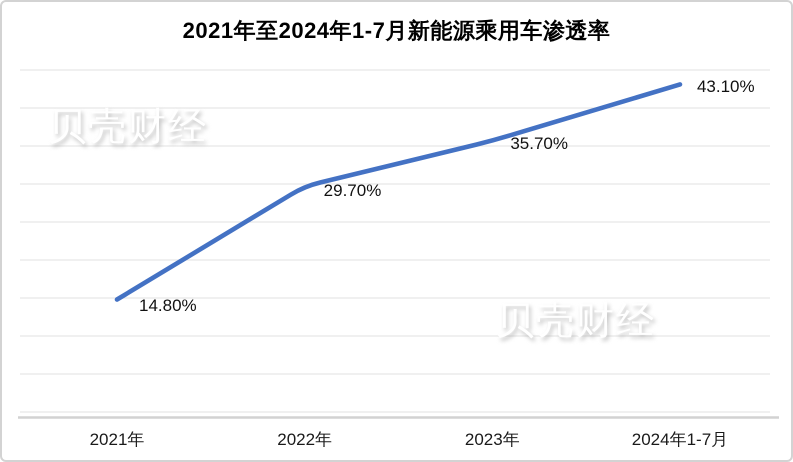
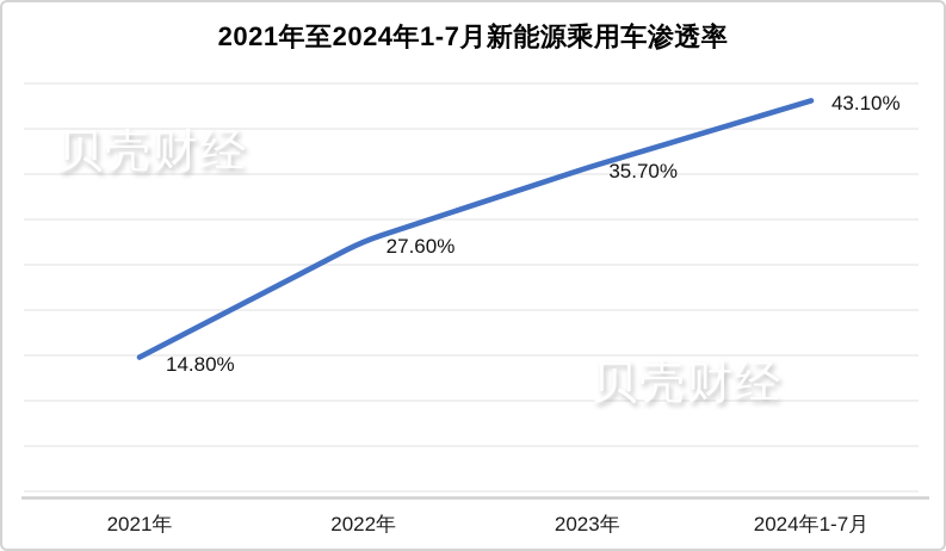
2022年: 29.70% -> 27.60%
